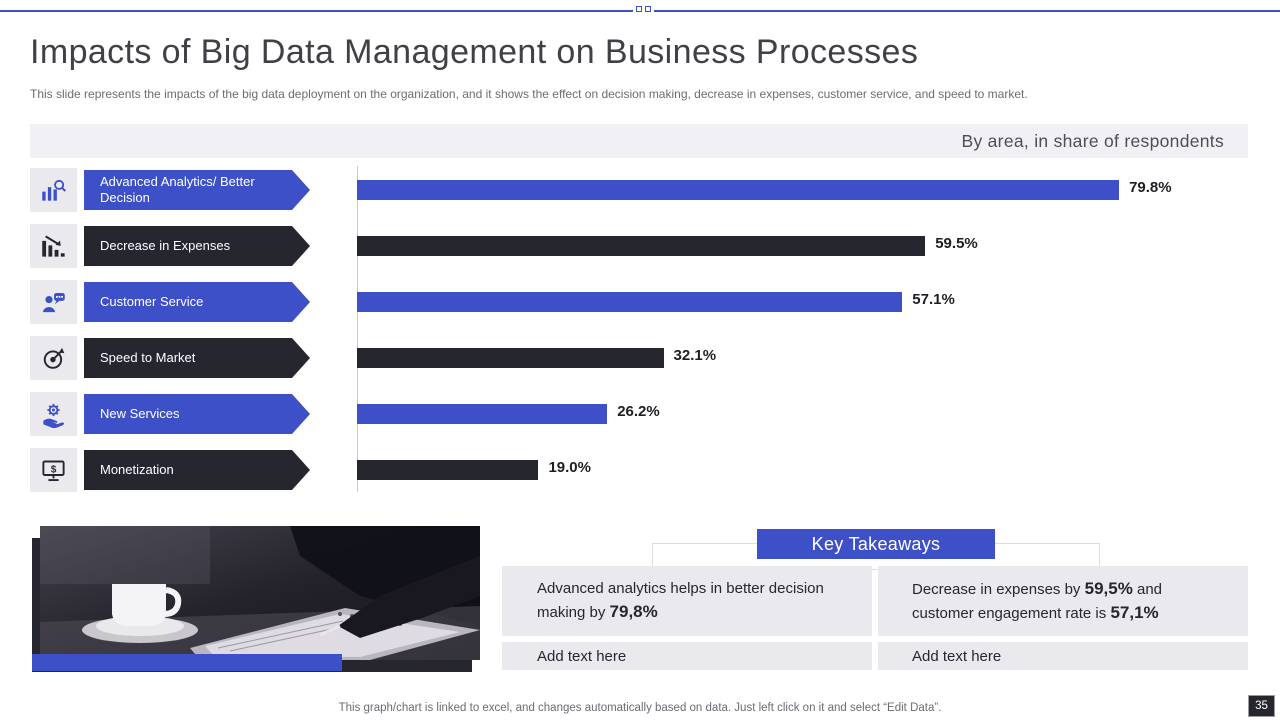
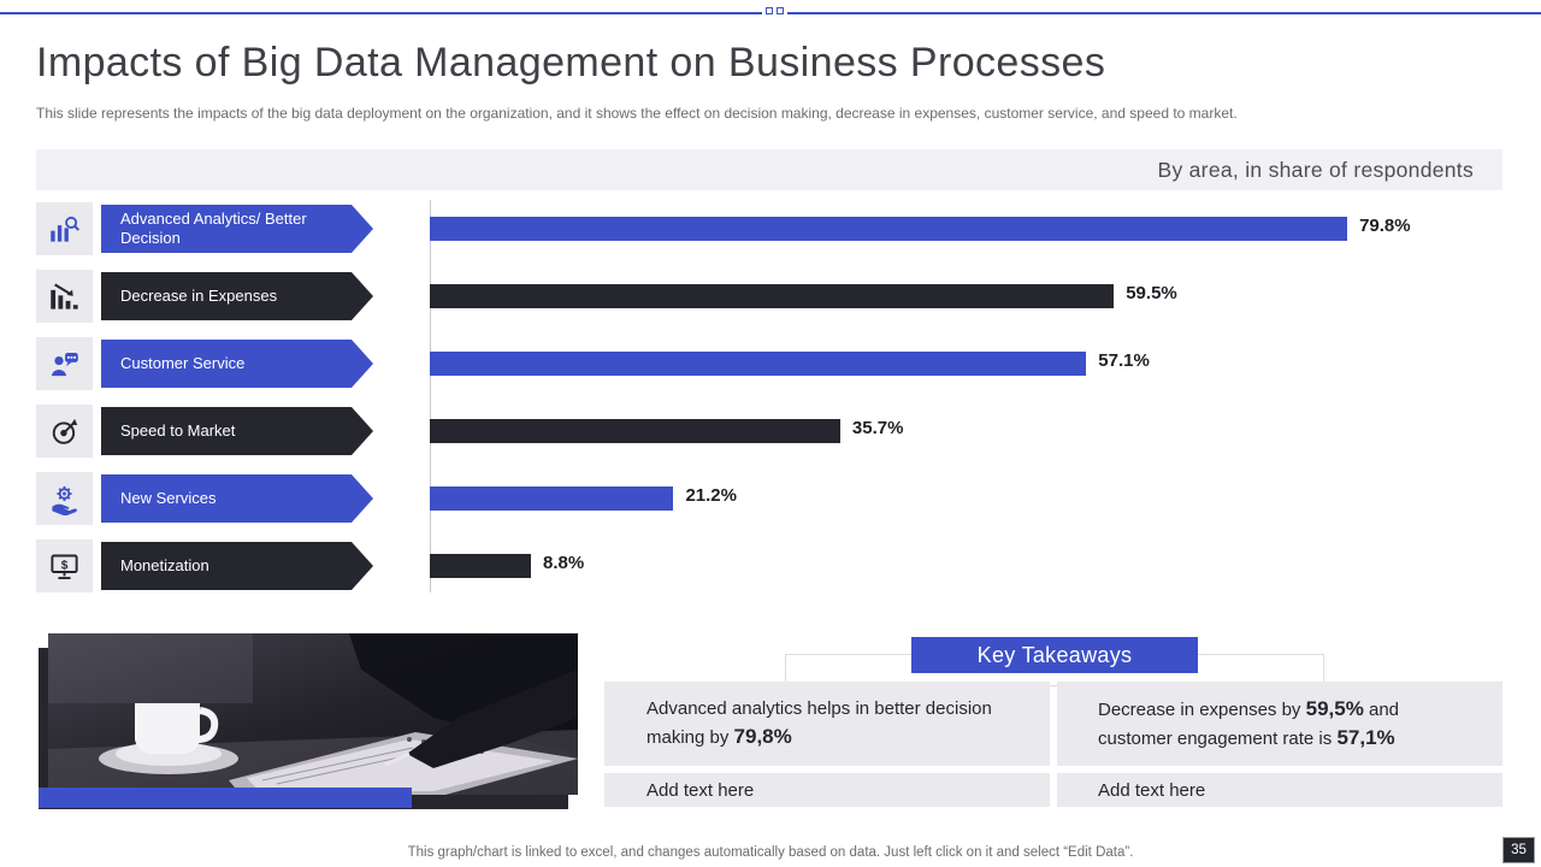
Speed to Market: 32.1% -> 35.7%
New Services: 26.2% -> 21.2%
Monetization: 19.0% -> 8.8%
